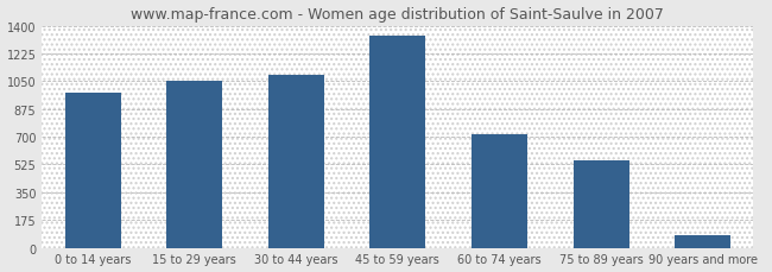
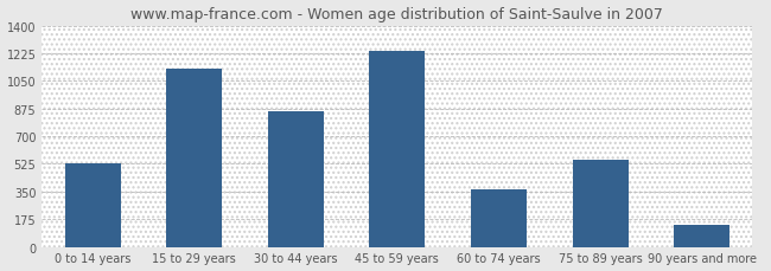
0 to 14 years: 980 -> 530
15 to 29 years: 1060 -> 1130
30 to 44 years: 1090 -> 860
45 to 59 years: 1340 -> 1240
60 to 74 years: 720 -> 360
90 years and more: 80 -> 140
